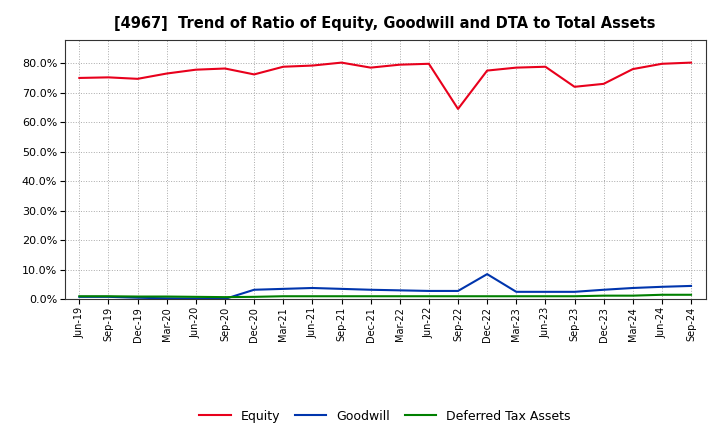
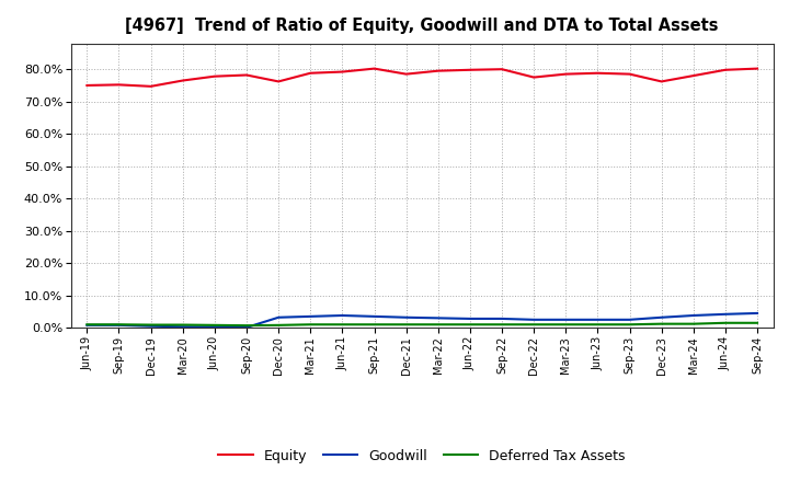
Equity/Sep-22: 64.5% -> 80.0%
Goodwill/Dec-22: 8.5% -> 2.5%
Equity/Sep-23: 72.0% -> 78.5%
Equity/Dec-23: 73.0% -> 76.2%
